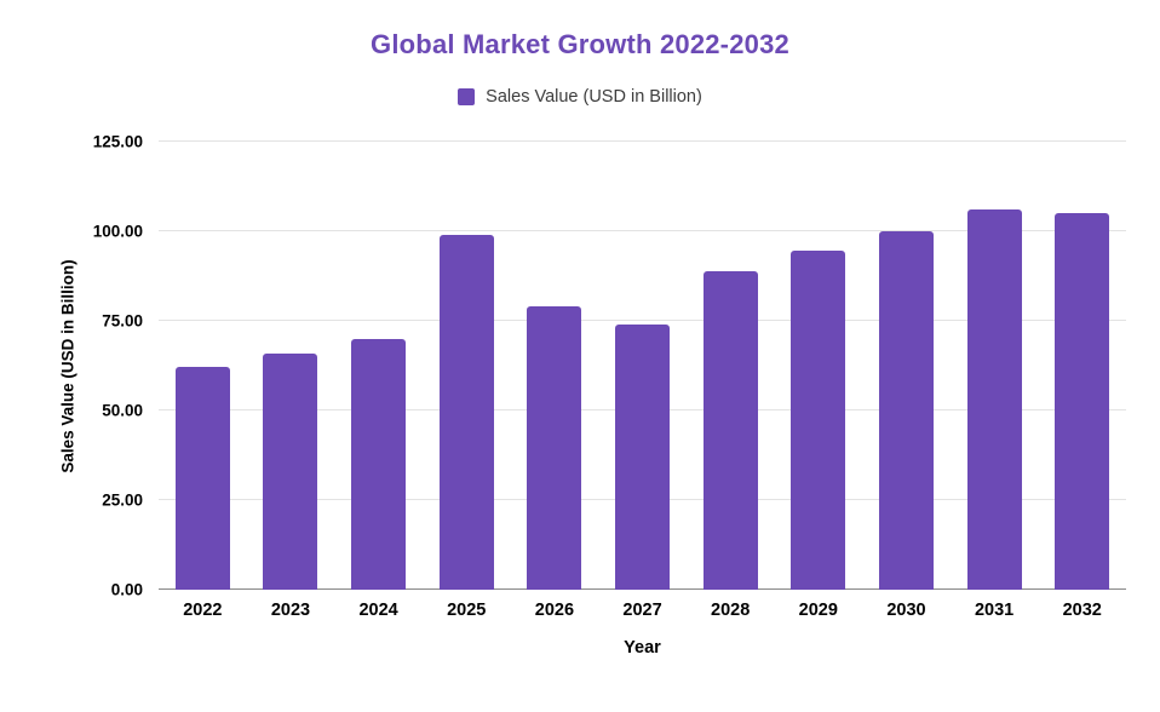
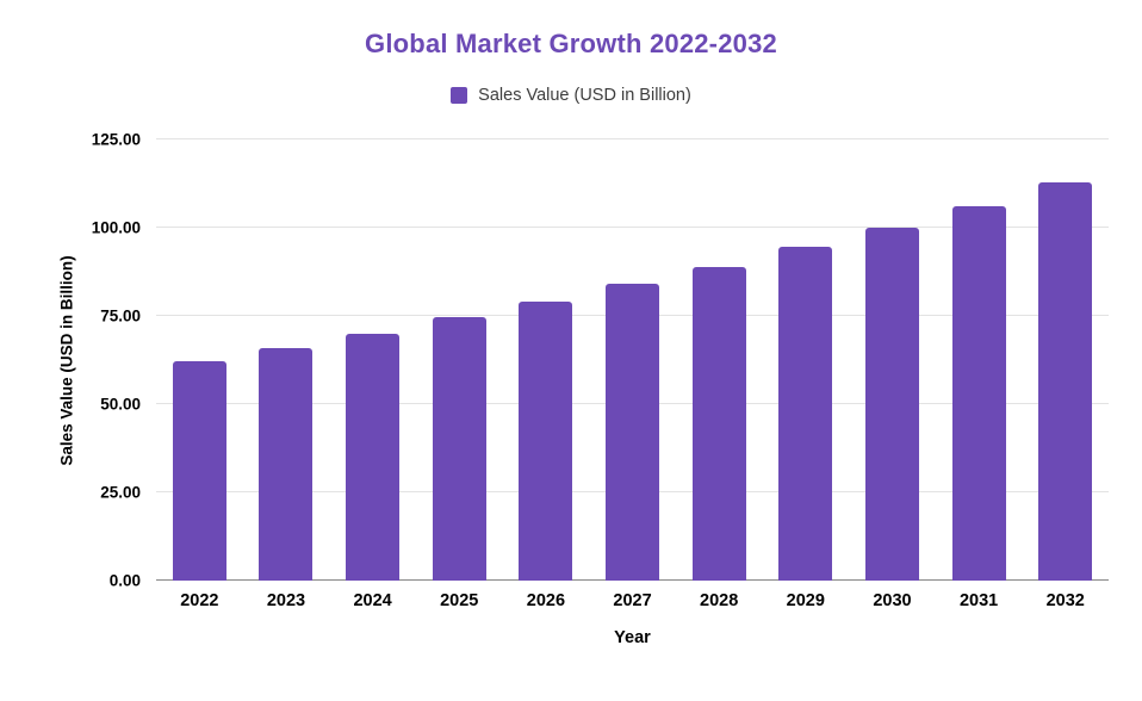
2025: 99 -> 74
2027: 74 -> 84
2032: 105 -> 113
